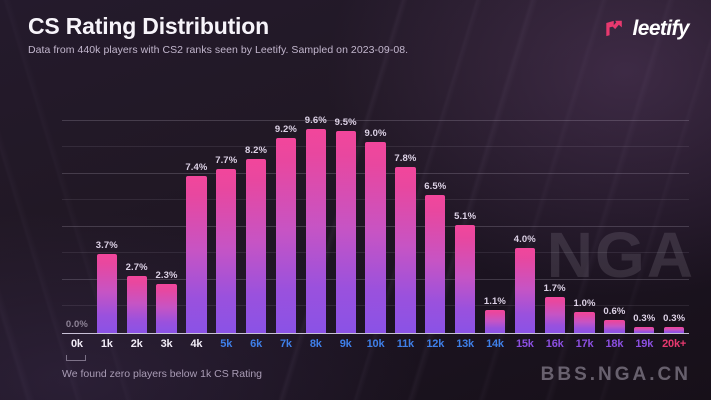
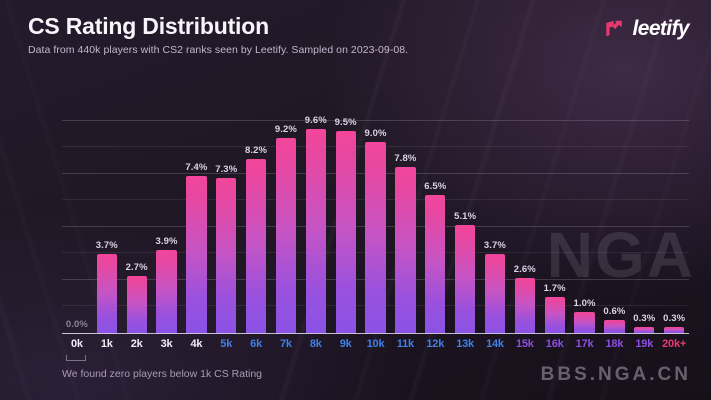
3k: 2.3% -> 3.9%
5k: 7.7% -> 7.3%
14k: 1.1% -> 3.7%
15k: 4.0% -> 2.6%
